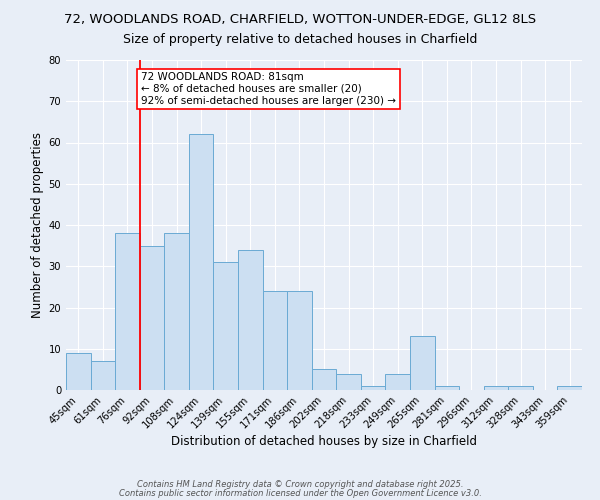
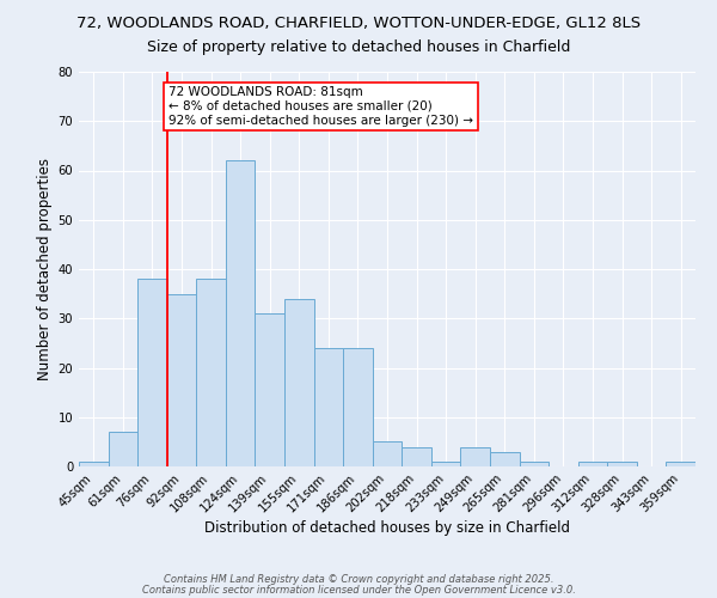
45sqm: 9 -> 1
265sqm: 13 -> 3
